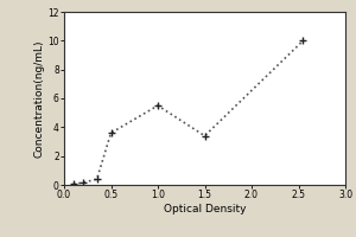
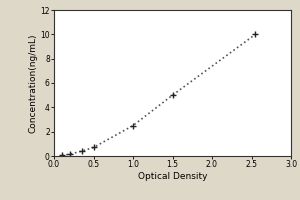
0.5: 3.6 -> 0.7
1.0: 5.5 -> 2.5
1.5: 3.4 -> 5.0
